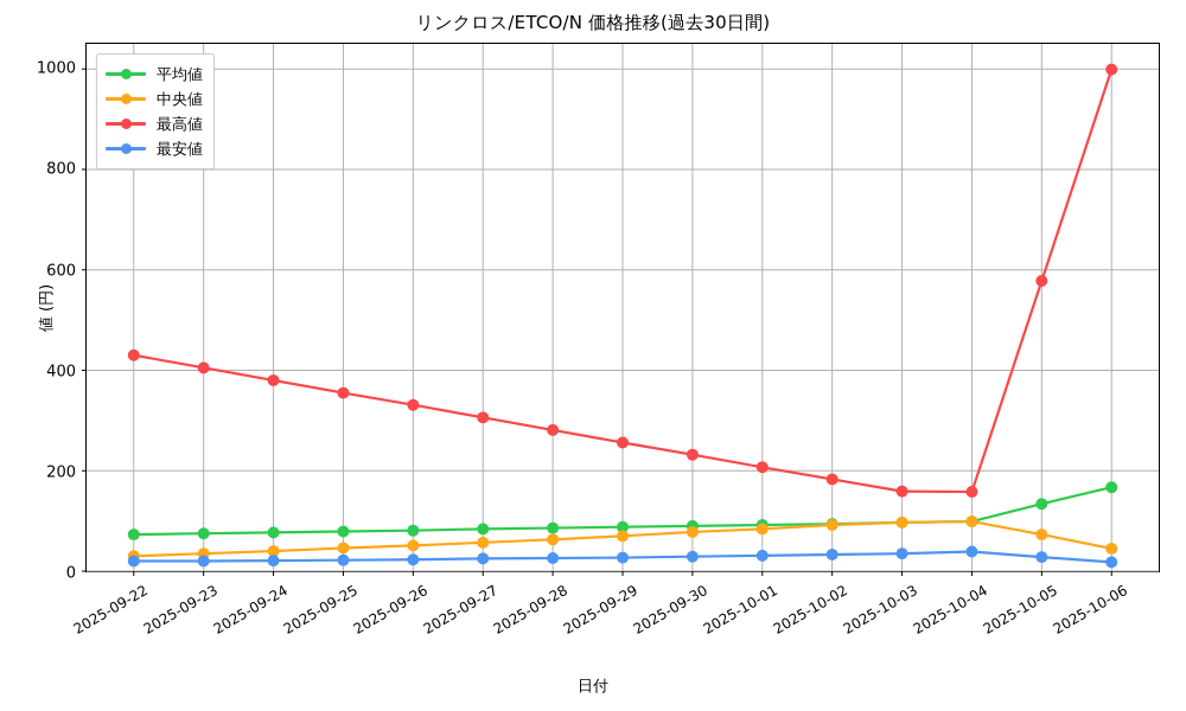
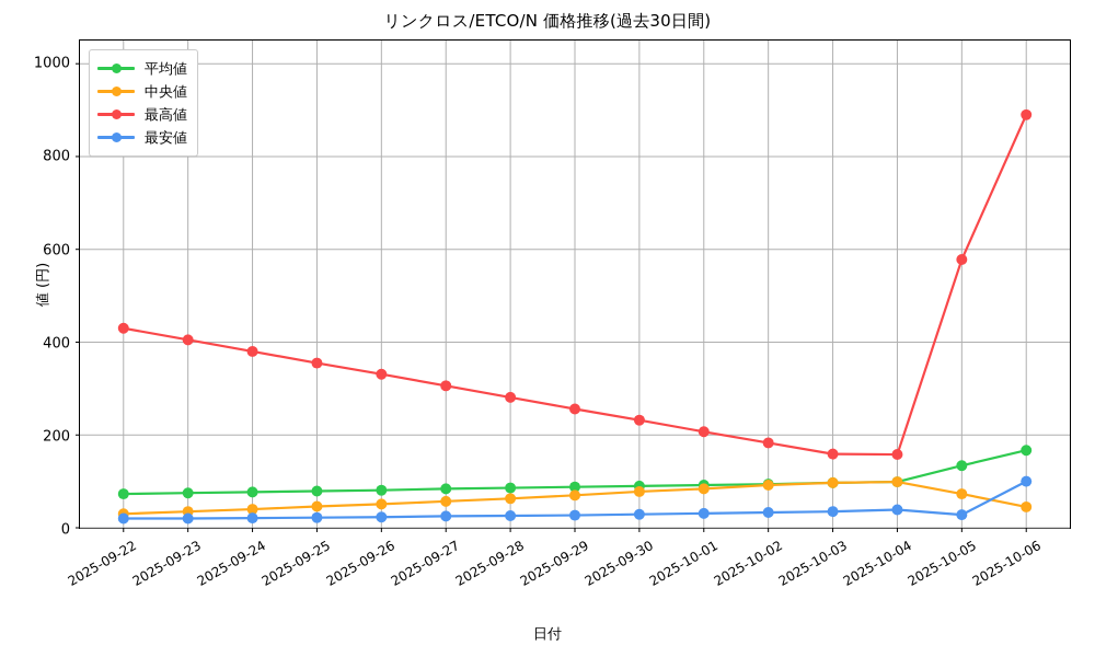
最高値/2025-10-06: 1000 -> 890
最安値/2025-10-06: 20 -> 100
